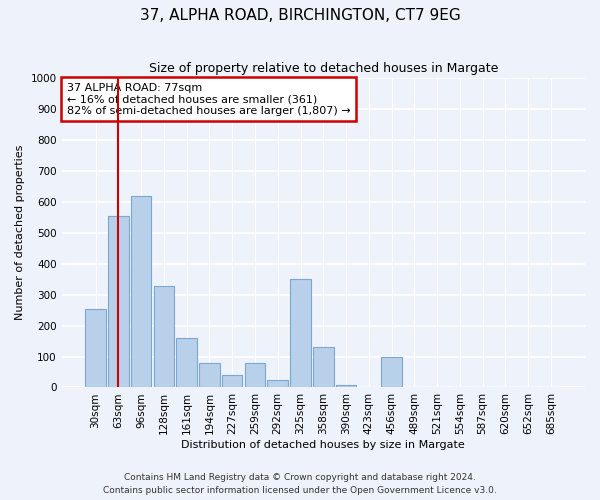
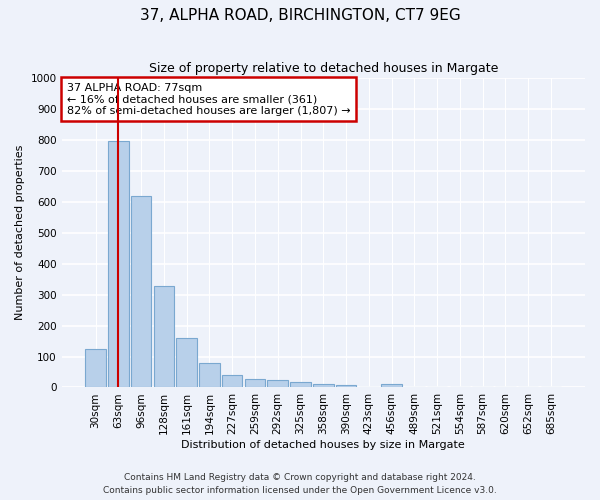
30sqm: 255 -> 125
63sqm: 555 -> 795
259sqm: 80 -> 27
325sqm: 350 -> 18
358sqm: 130 -> 12
456sqm: 100 -> 10
